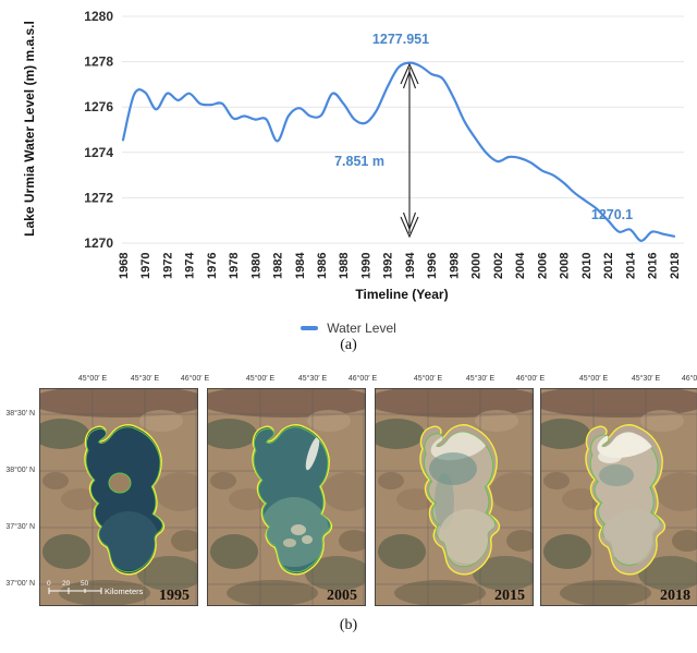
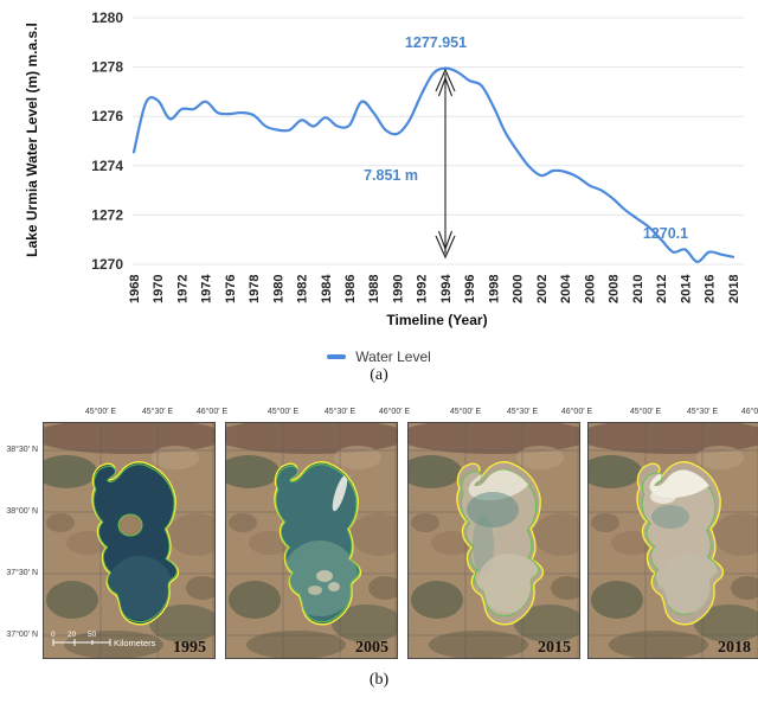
1972: 1276.6 -> 1276.3
1978: 1275.5 -> 1276.0
1982: 1274.5 -> 1275.8
